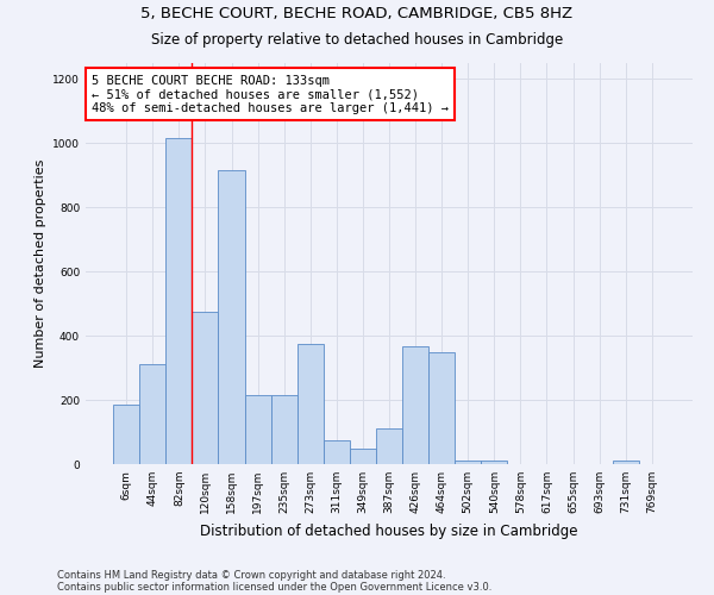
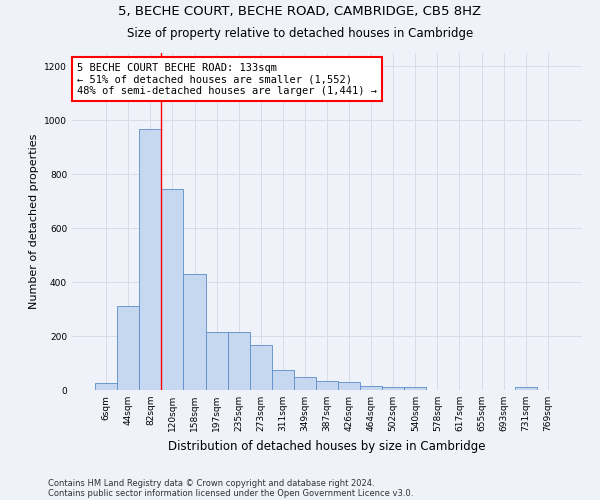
6sqm: 185 -> 25
82sqm: 1015 -> 965
120sqm: 475 -> 745
158sqm: 915 -> 430
273sqm: 375 -> 165
387sqm: 110 -> 35
426sqm: 365 -> 30
464sqm: 350 -> 15
